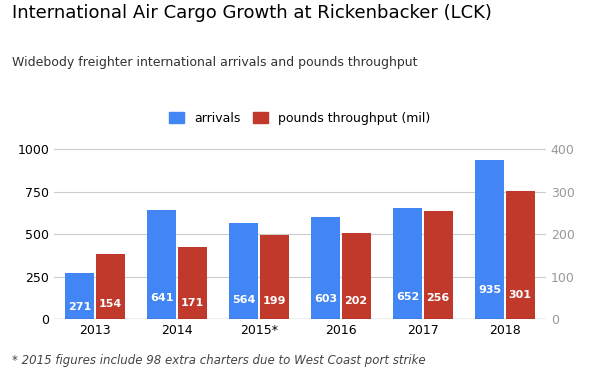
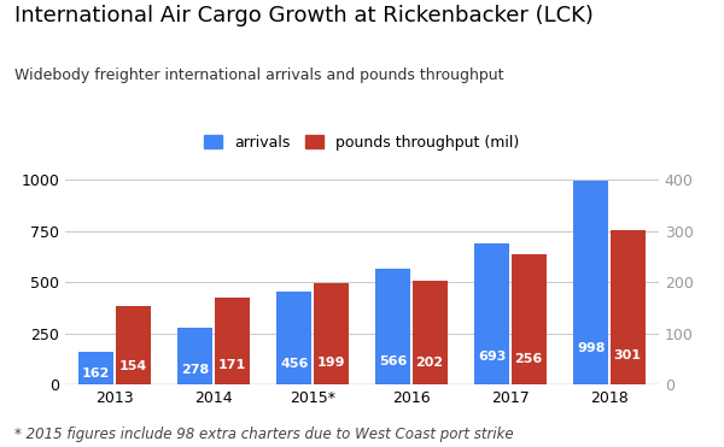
arrivals/2013: 271 -> 162
arrivals/2014: 641 -> 278
arrivals/2015*: 564 -> 456
arrivals/2016: 603 -> 566
arrivals/2017: 652 -> 693
arrivals/2018: 935 -> 998
